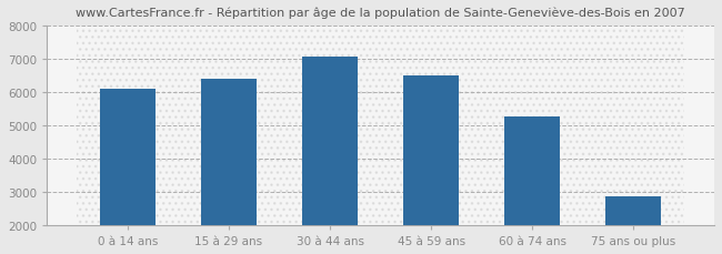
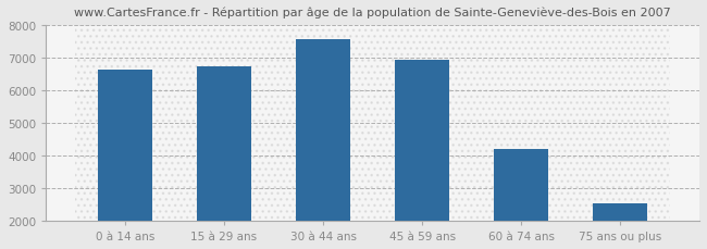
0 à 14 ans: 6100 -> 6620
15 à 29 ans: 6400 -> 6740
30 à 44 ans: 7050 -> 7570
45 à 59 ans: 6500 -> 6920
60 à 74 ans: 5250 -> 4200
75 ans ou plus: 2850 -> 2540
